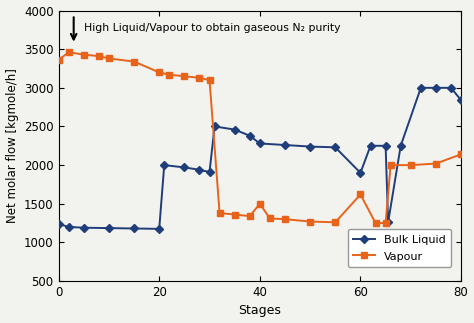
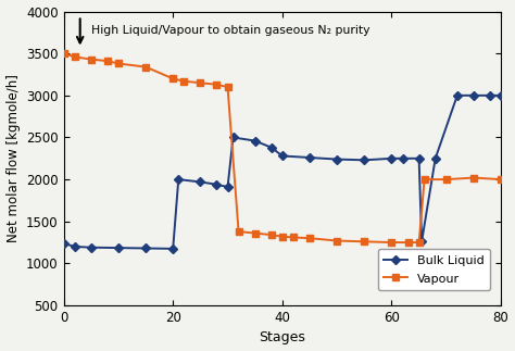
Vapour/0: 3360 -> 3500
Vapour/40: 1500 -> 1320
Bulk Liquid/60: 1900 -> 2250
Vapour/60: 1620 -> 1250
Bulk Liquid/80: 2840 -> 3000
Vapour/80: 2140 -> 2000
